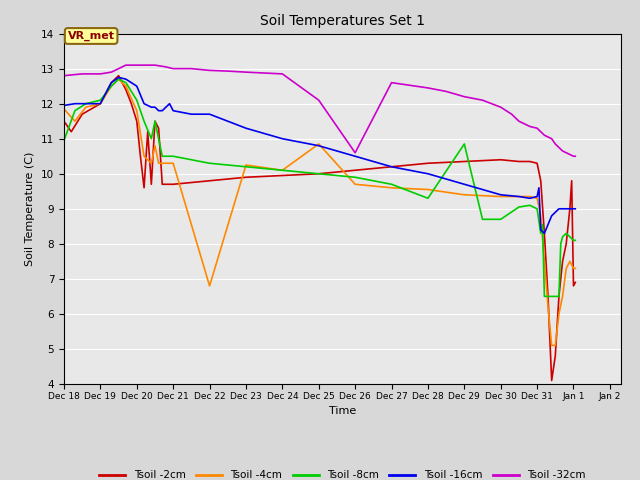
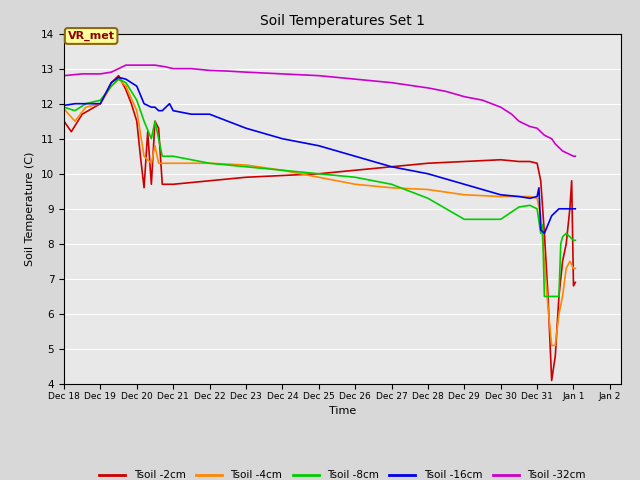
Tsoil -8cm/Dec 18: 10.95 -> 11.90
Tsoil -4cm/Dec 22: 6.80 -> 10.30
Tsoil -4cm/Dec 25: 10.85 -> 9.90
Tsoil -32cm/Dec 25: 12.10 -> 12.80
Tsoil -32cm/Dec 26: 10.60 -> 12.70
Tsoil -8cm/Dec 29: 10.85 -> 8.70
